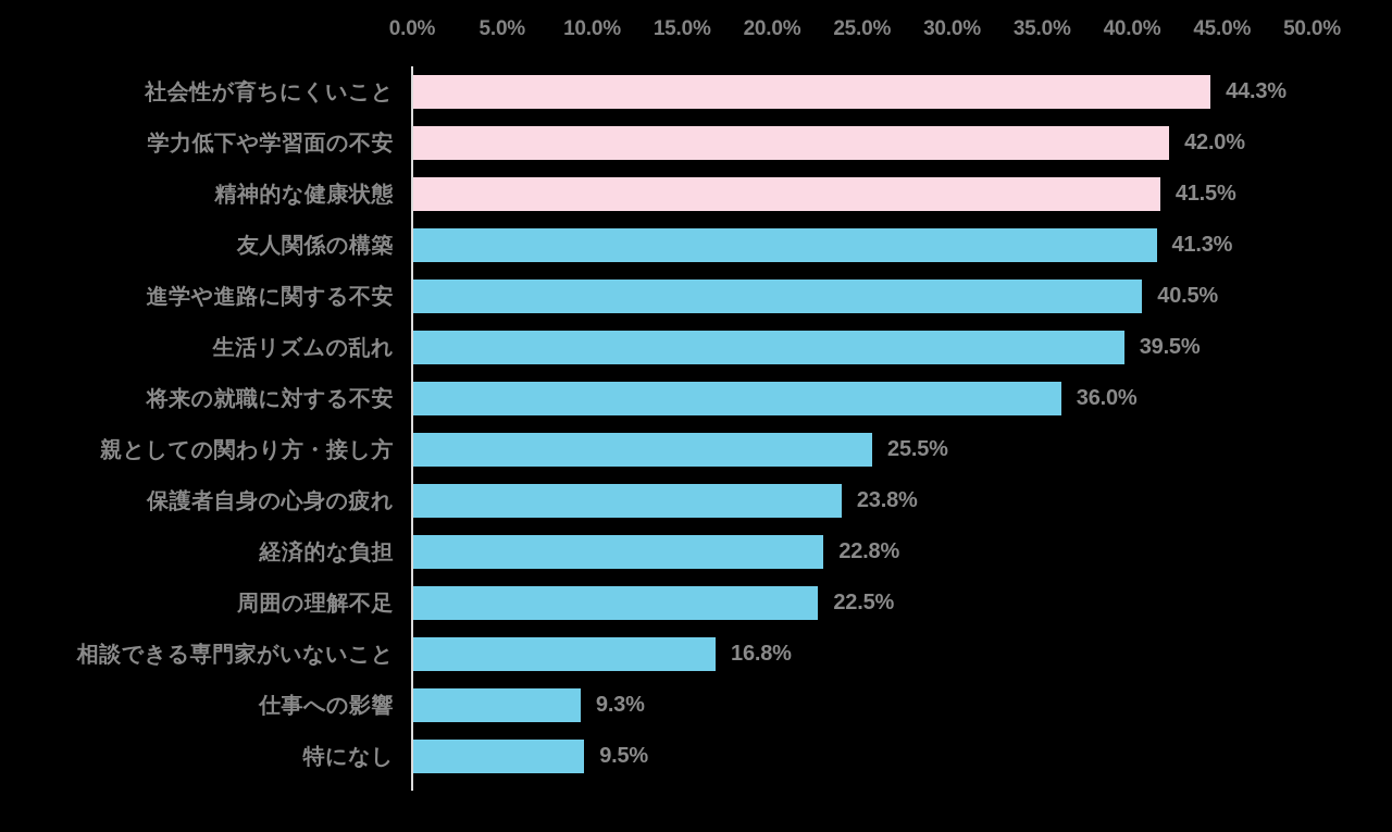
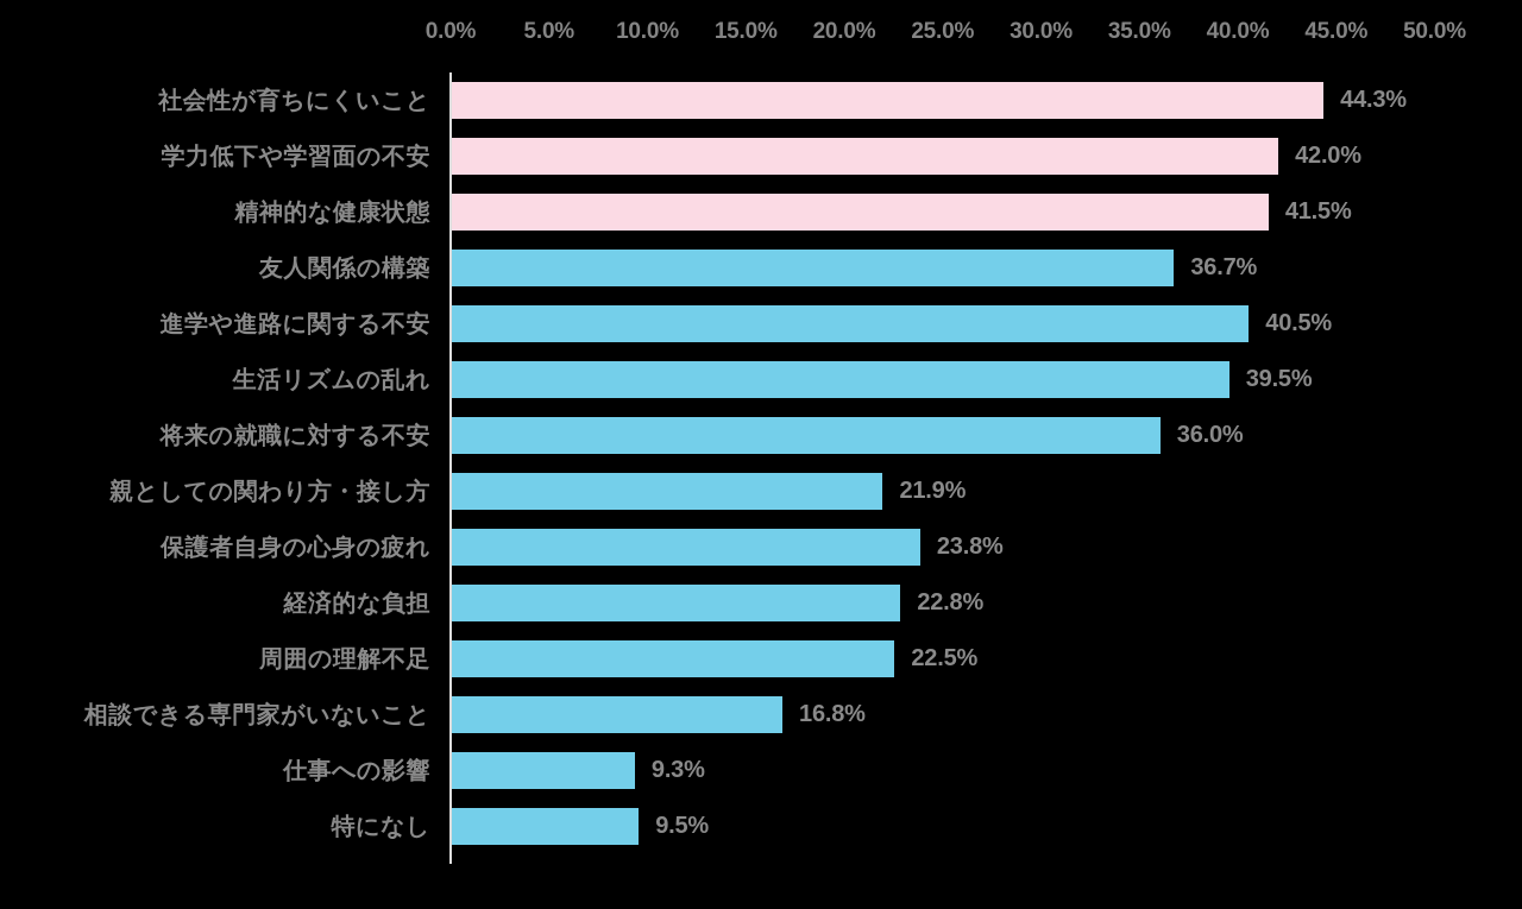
友人関係の構築: 41.3% -> 36.7%
親としての関わり方・接し方: 25.5% -> 21.9%
